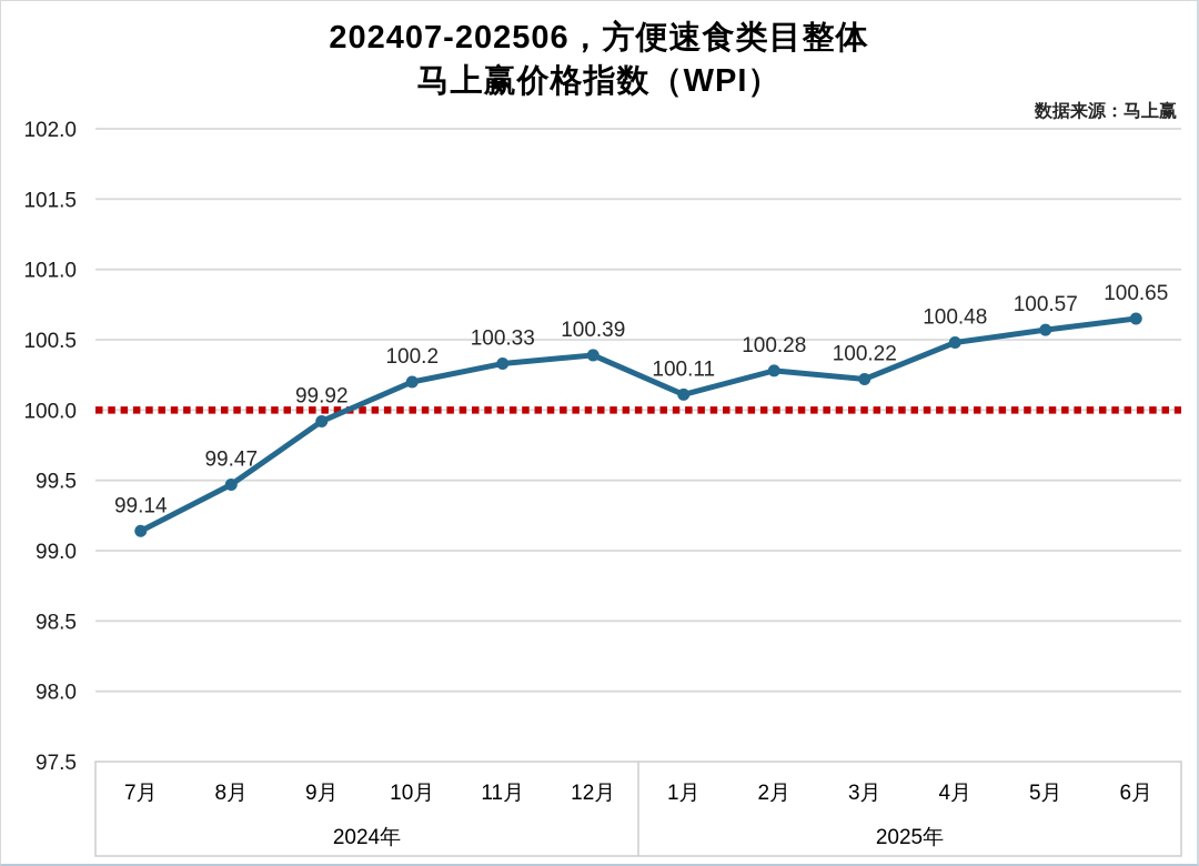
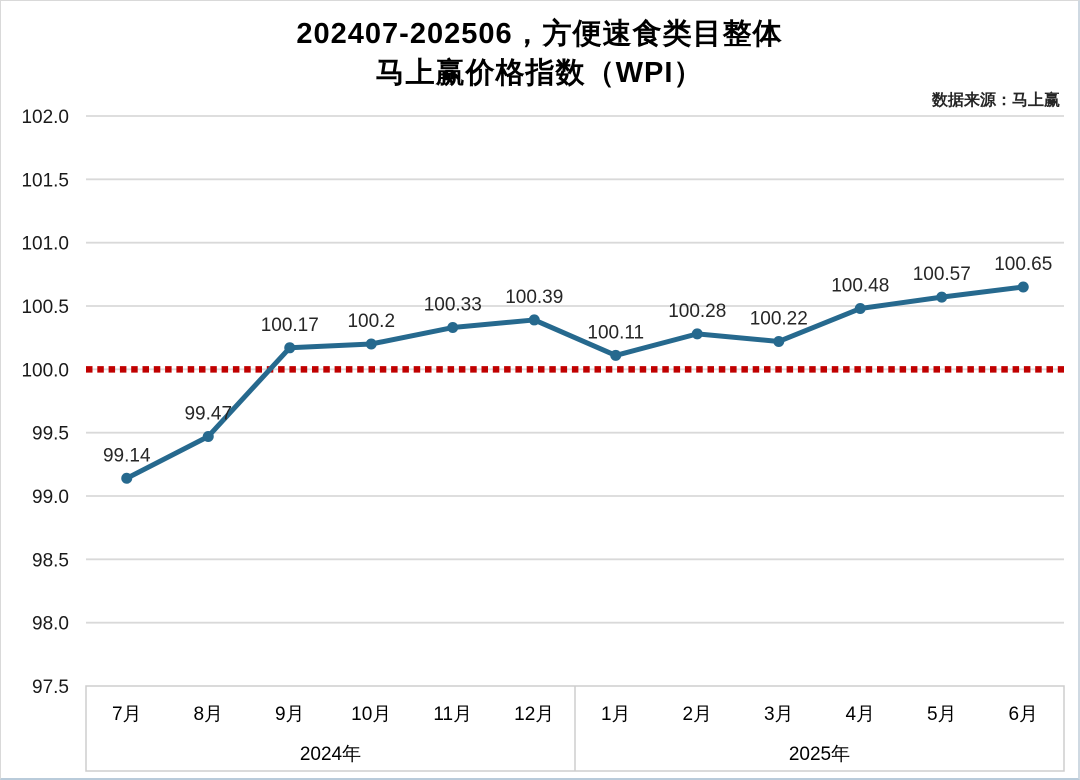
9月: 99.92 -> 100.17
